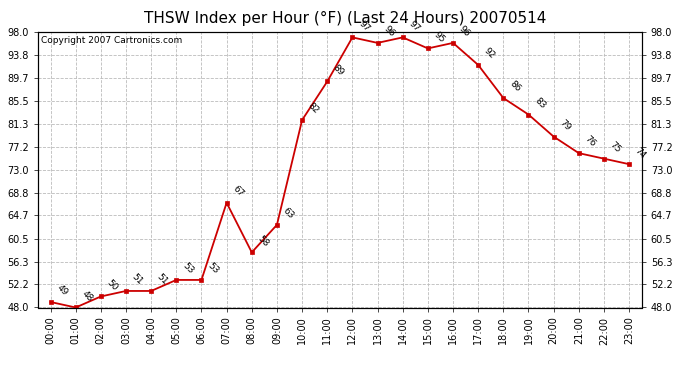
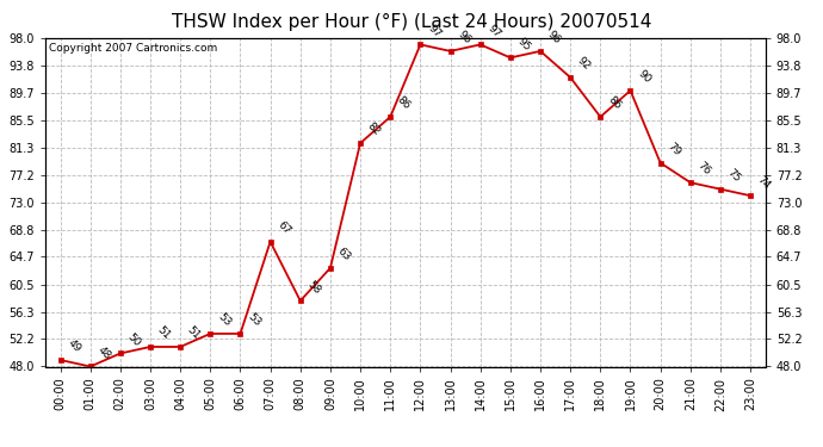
11:00: 89 -> 86
19:00: 83 -> 90
